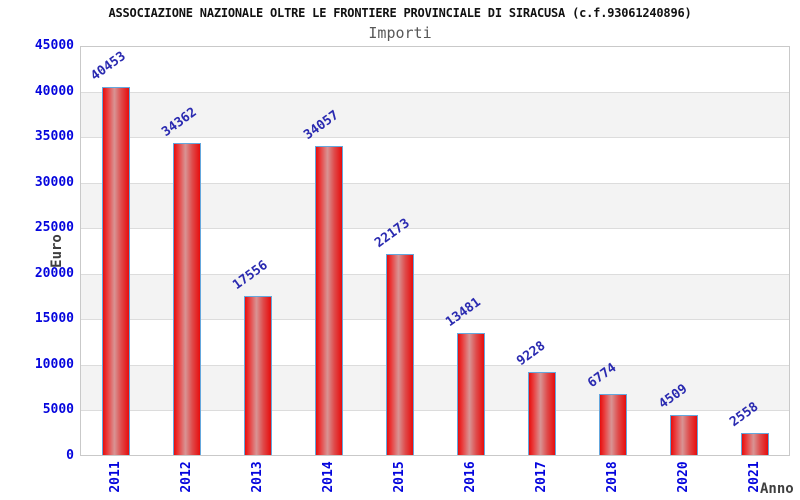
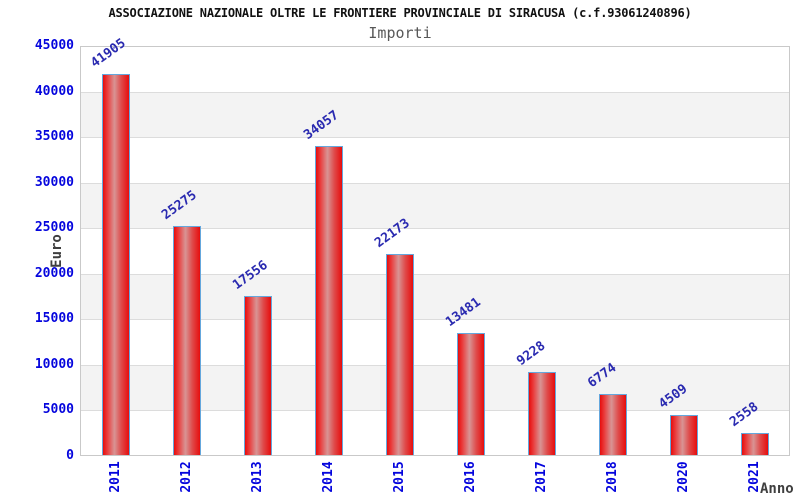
2011: 40453 -> 41905
2012: 34362 -> 25275
